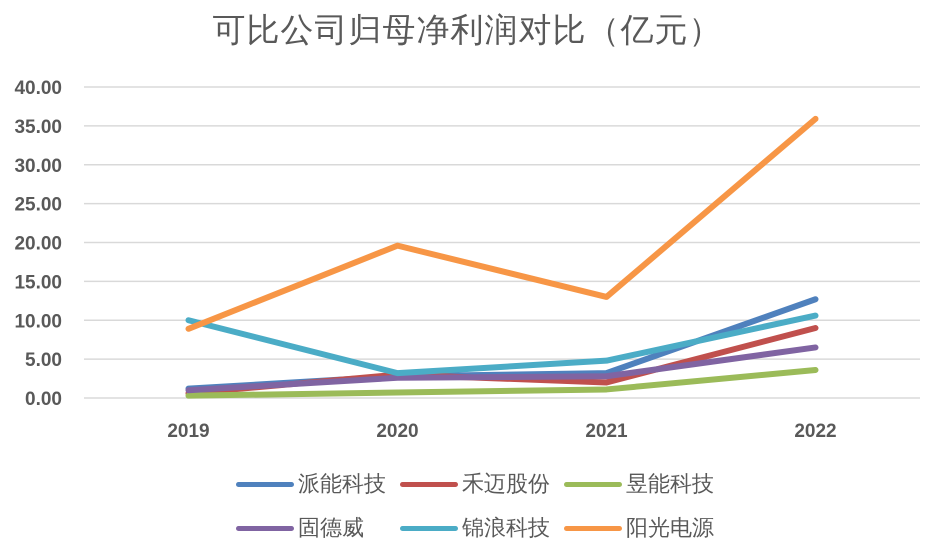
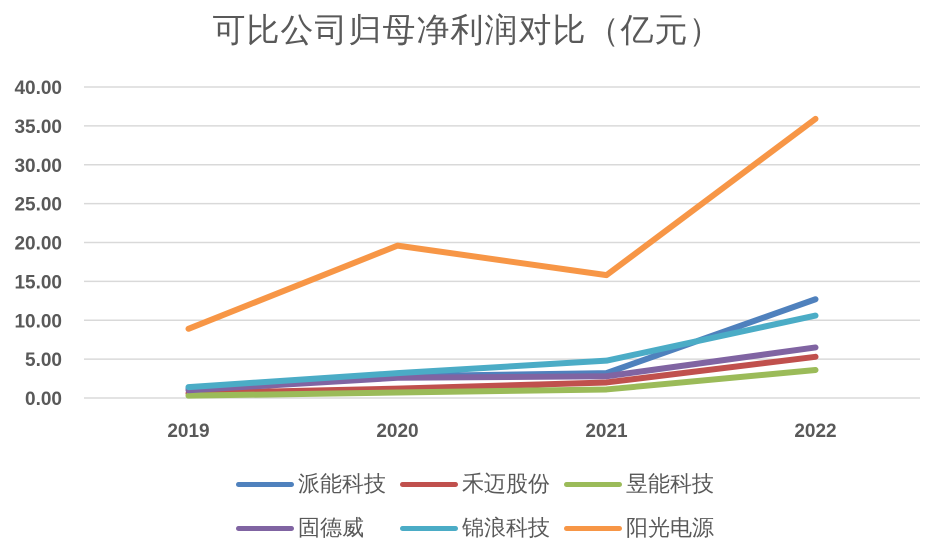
锦浪科技/2019: 10 -> 1
禾迈股份/2020: 3 -> 1
阳光电源/2021: 13 -> 16
禾迈股份/2022: 9 -> 5
